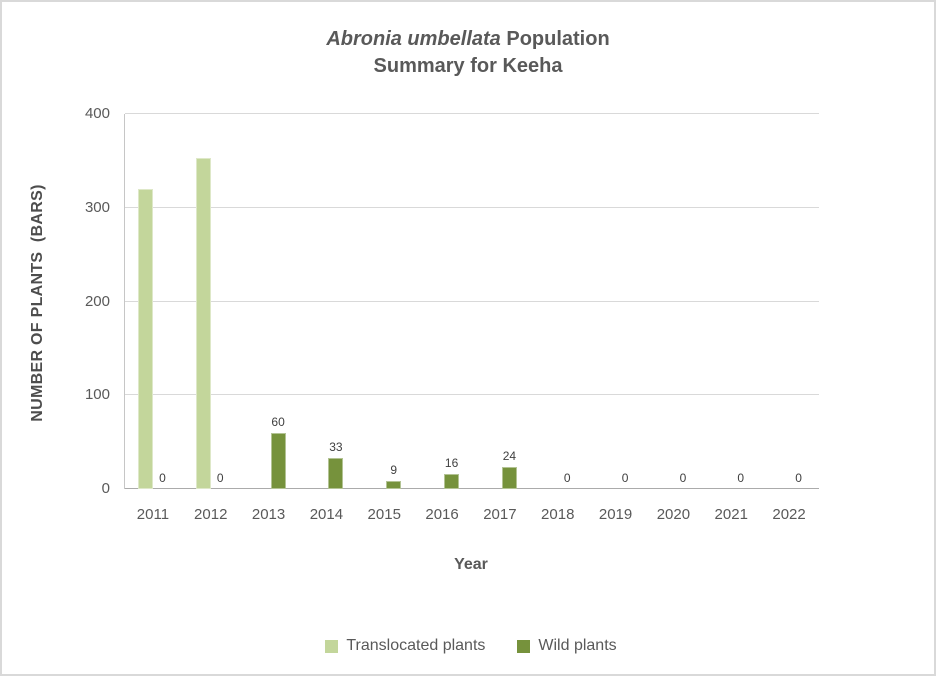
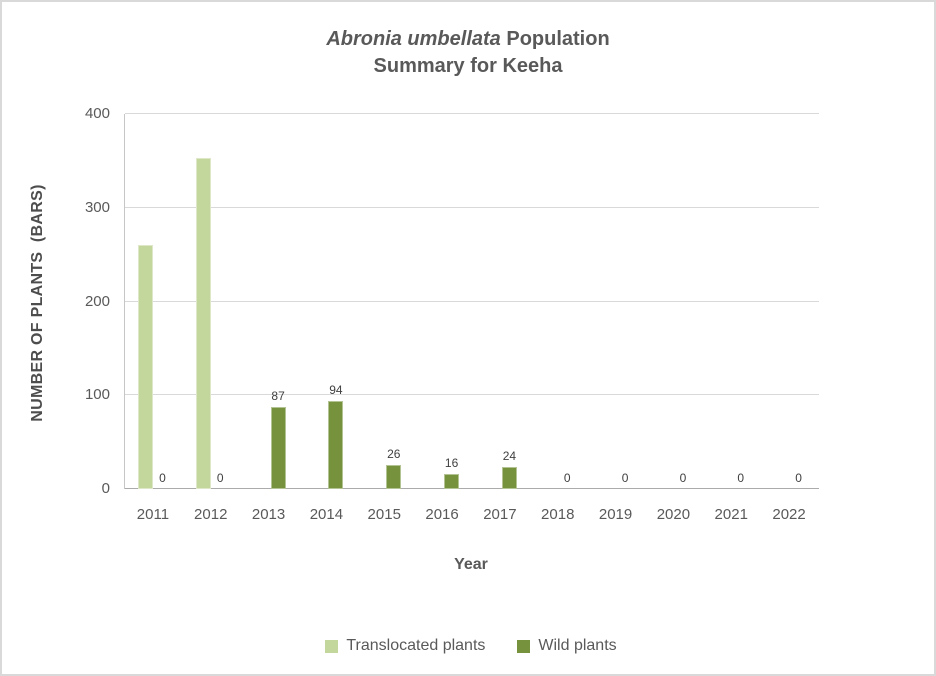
Translocated plants/2011: 320 -> 260
Wild plants/2013: 60 -> 87
Wild plants/2014: 33 -> 94
Wild plants/2015: 9 -> 26
